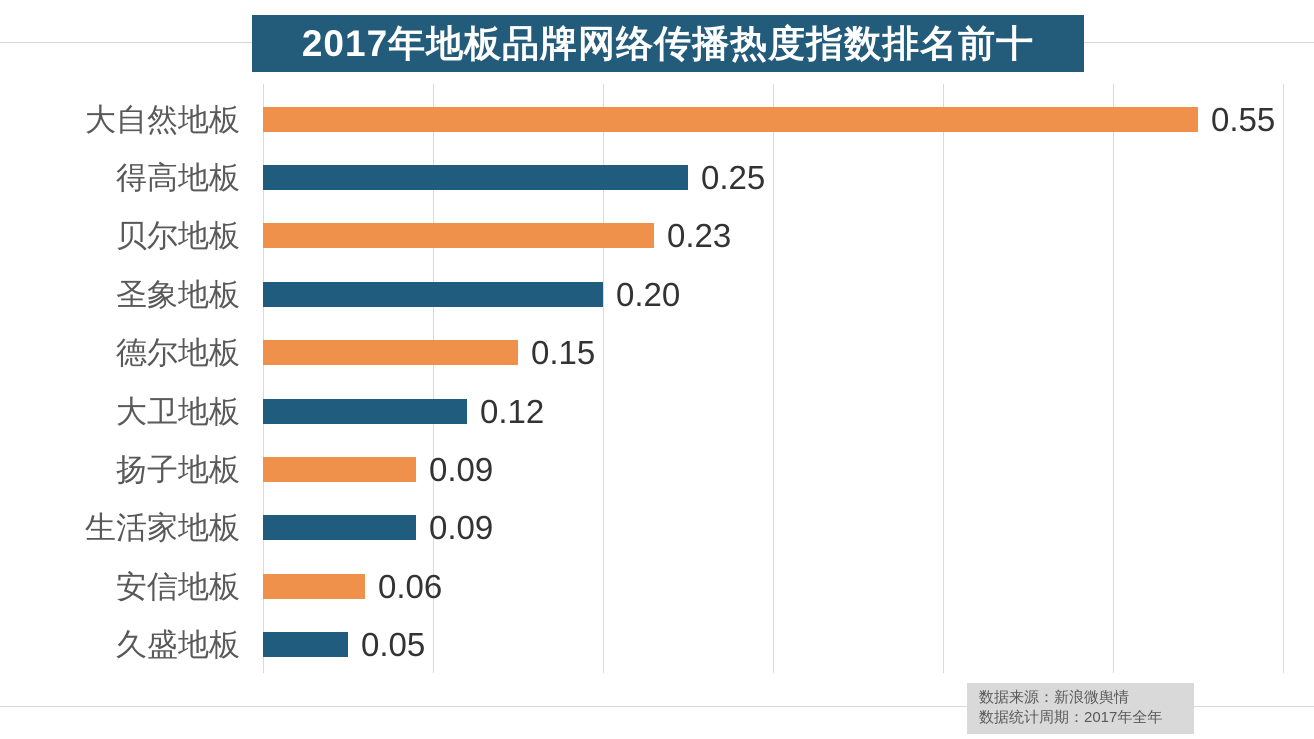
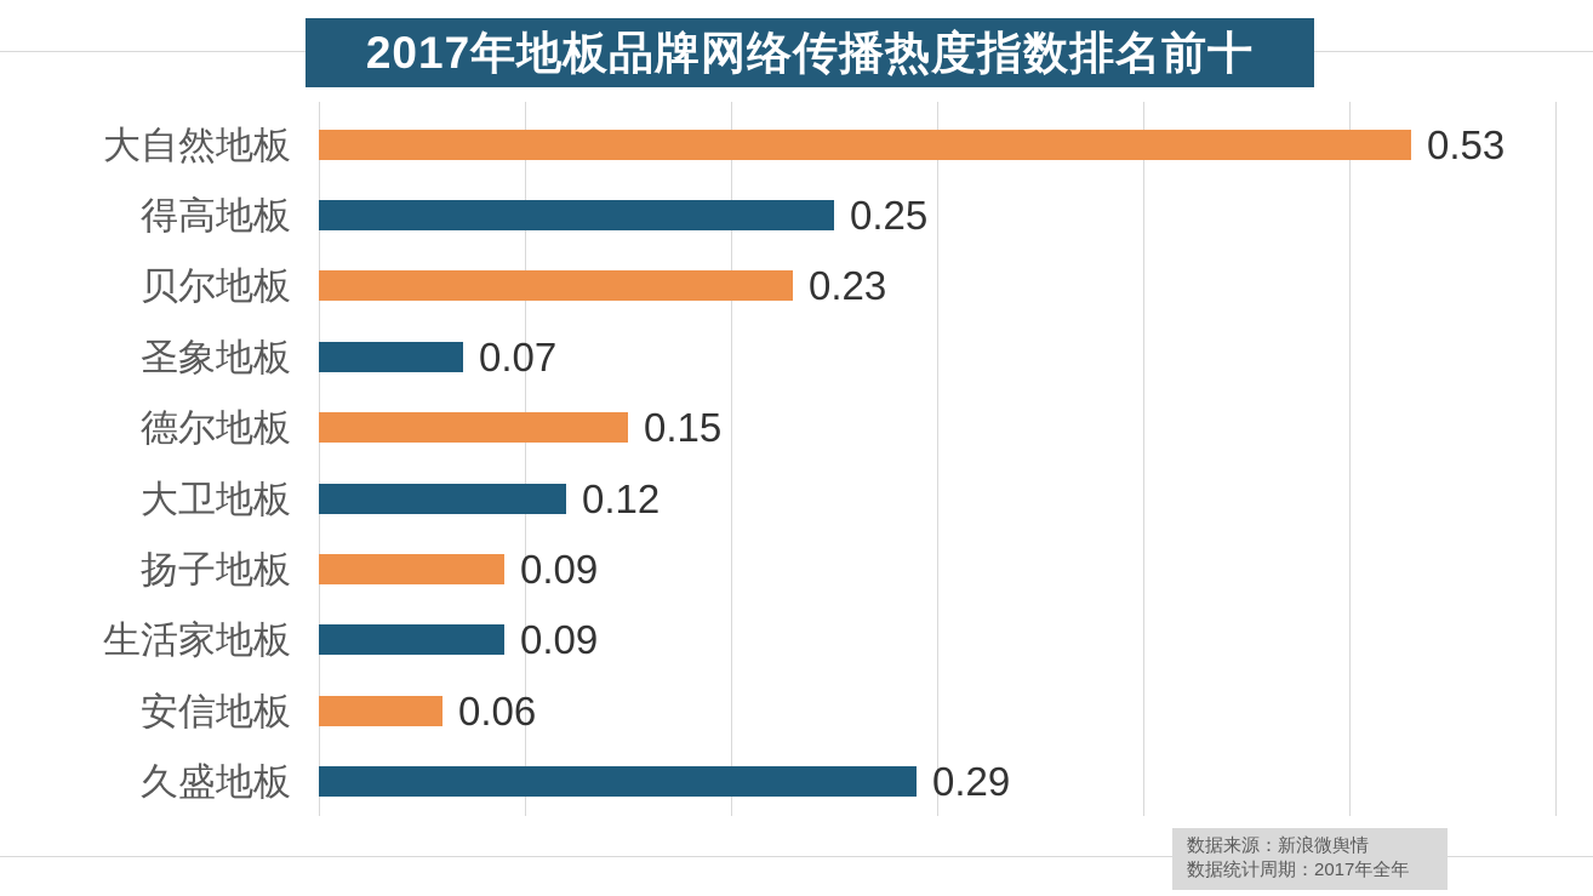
大自然地板: 0.55 -> 0.53
圣象地板: 0.20 -> 0.07
久盛地板: 0.05 -> 0.29
